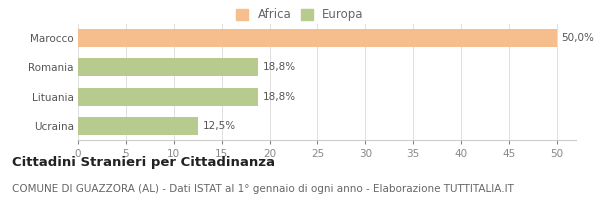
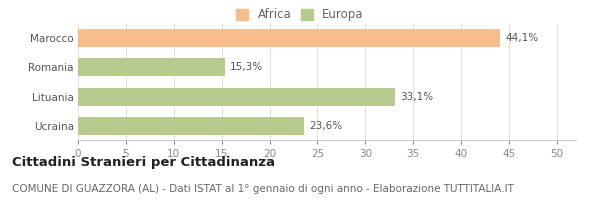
Marocco: 50,0% -> 44,1%
Romania: 18,8% -> 15,3%
Lituania: 18,8% -> 33,1%
Ucraina: 12,5% -> 23,6%
